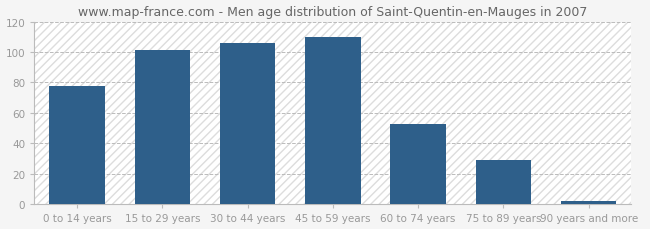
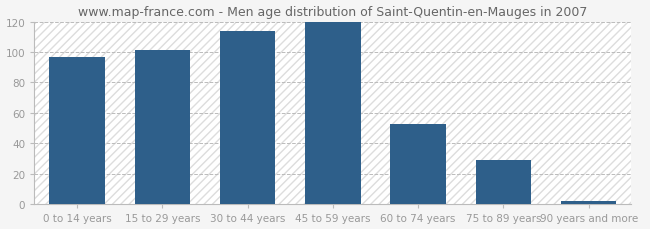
0 to 14 years: 78 -> 97
30 to 44 years: 106 -> 114
45 to 59 years: 110 -> 120
